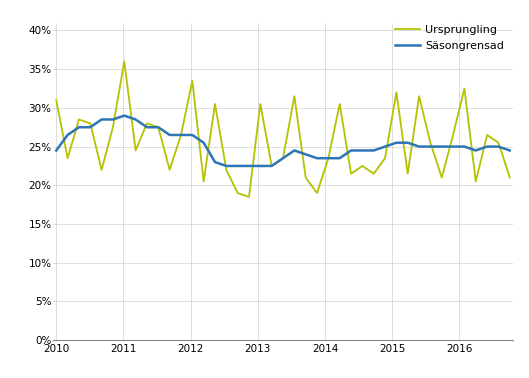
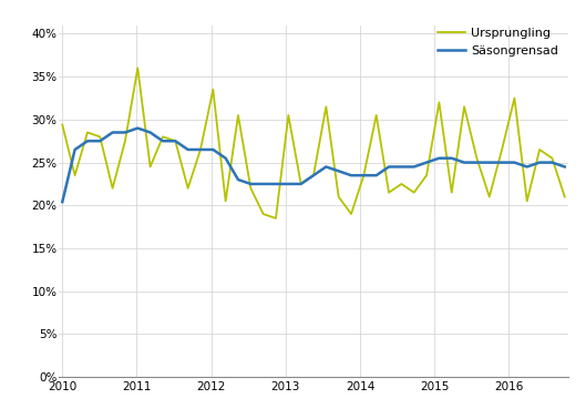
Ursprungling/2010: 31.0% -> 29.4%
Säsongrensad/2010: 24.5% -> 20.4%
